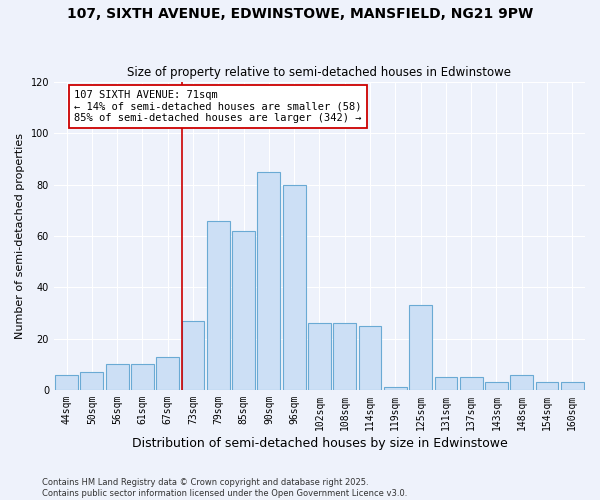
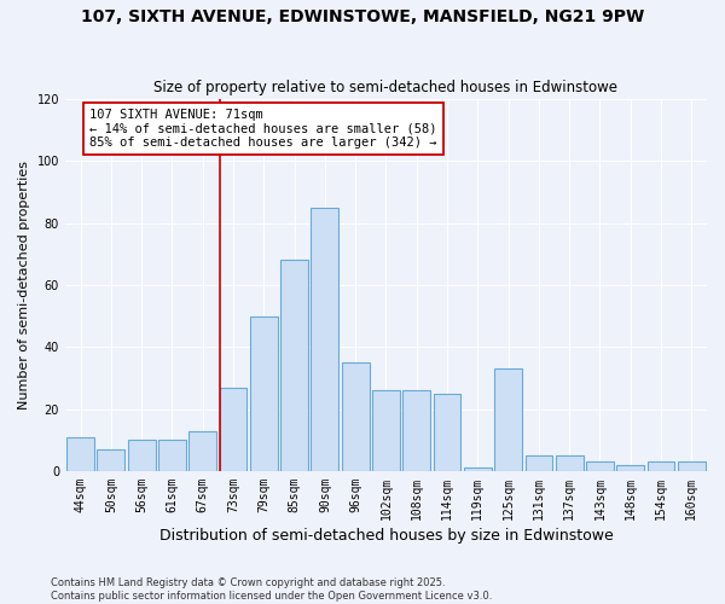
44sqm: 6 -> 11
79sqm: 66 -> 50
85sqm: 62 -> 68
96sqm: 80 -> 35
148sqm: 6 -> 2
